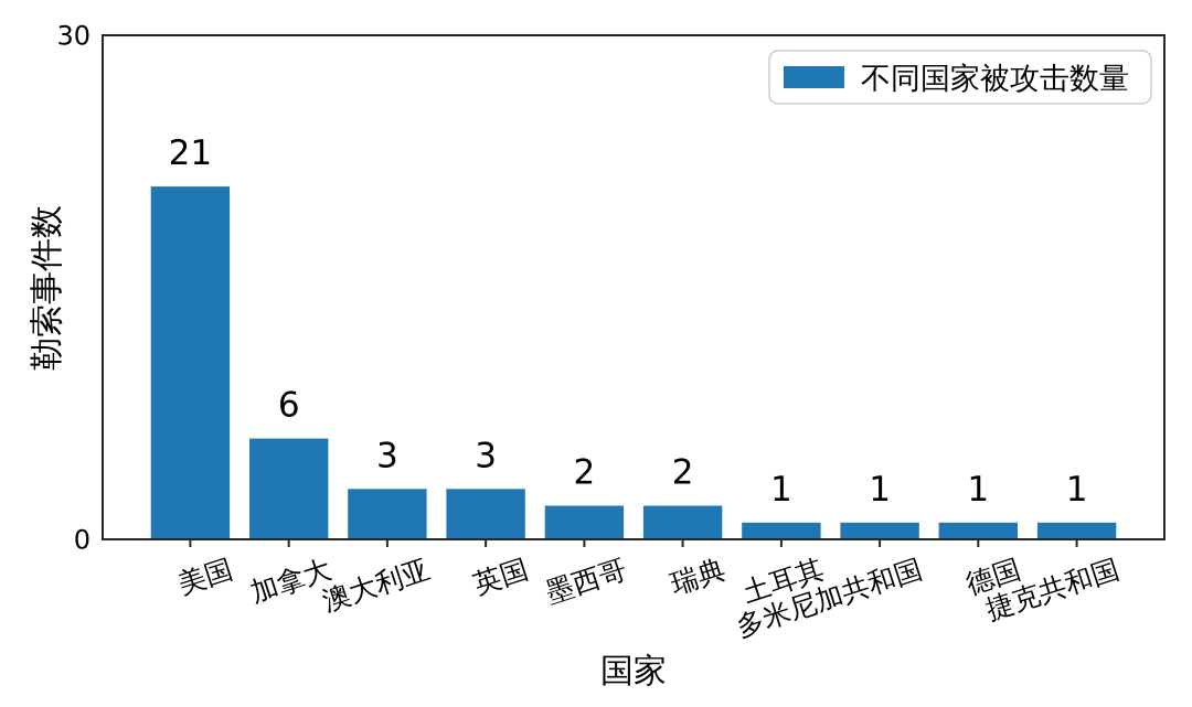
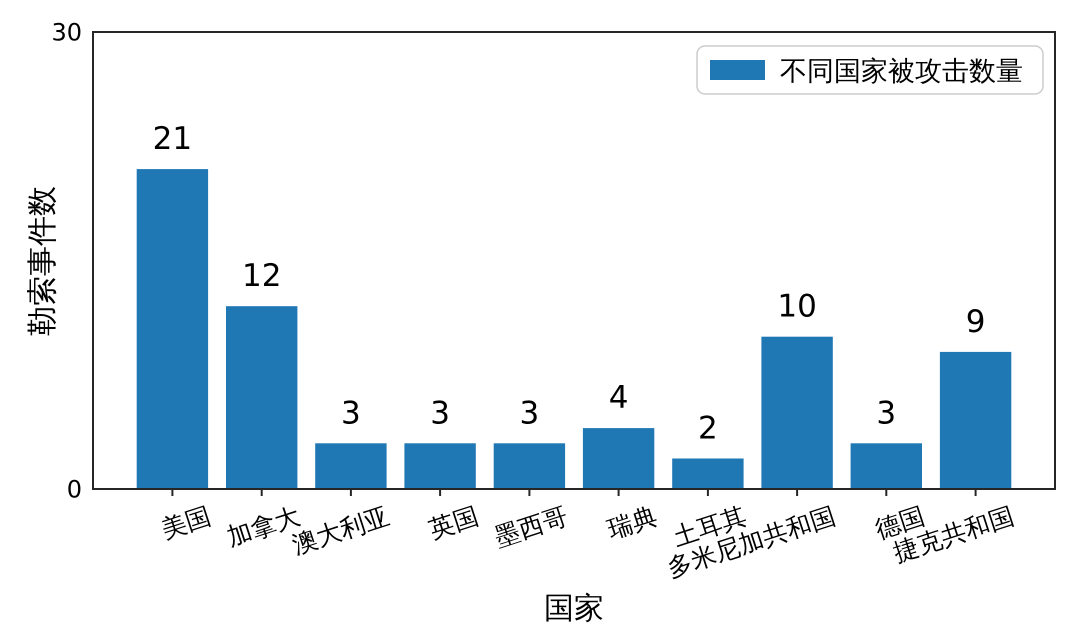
加拿大: 6 -> 12
墨西哥: 2 -> 3
瑞典: 2 -> 4
土耳其: 1 -> 2
多米尼加共和国: 1 -> 10
德国: 1 -> 3
捷克共和国: 1 -> 9
